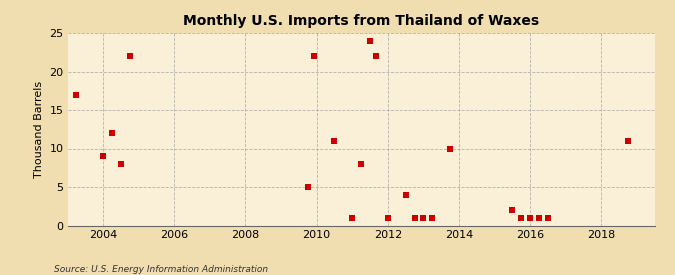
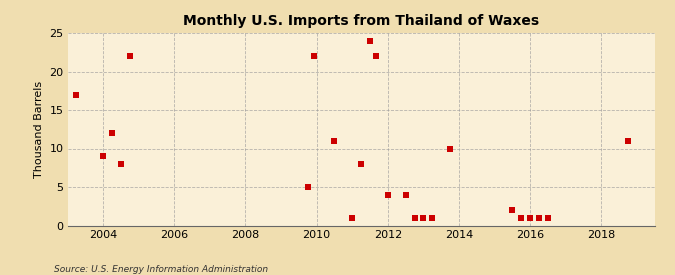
2012: 1 -> 4
